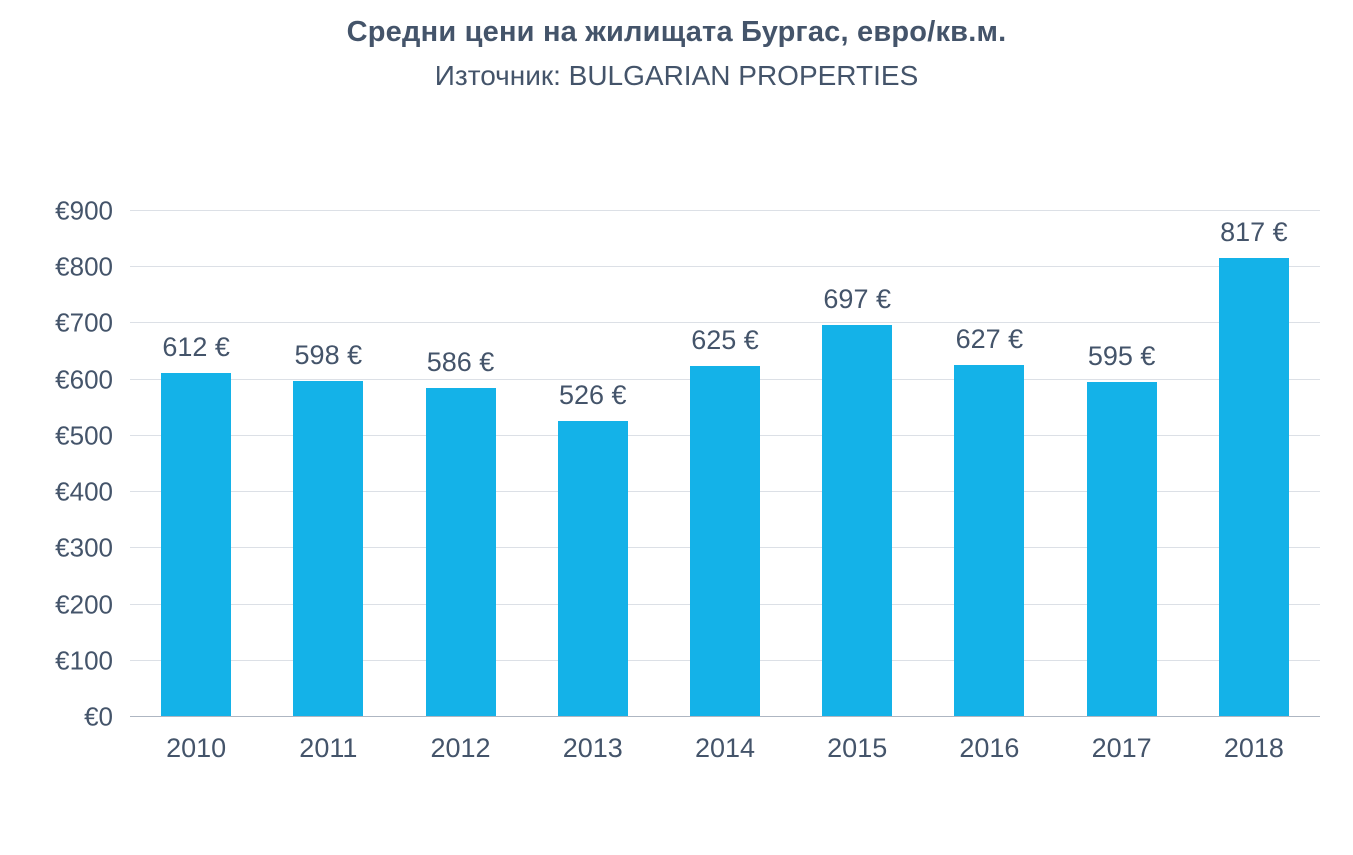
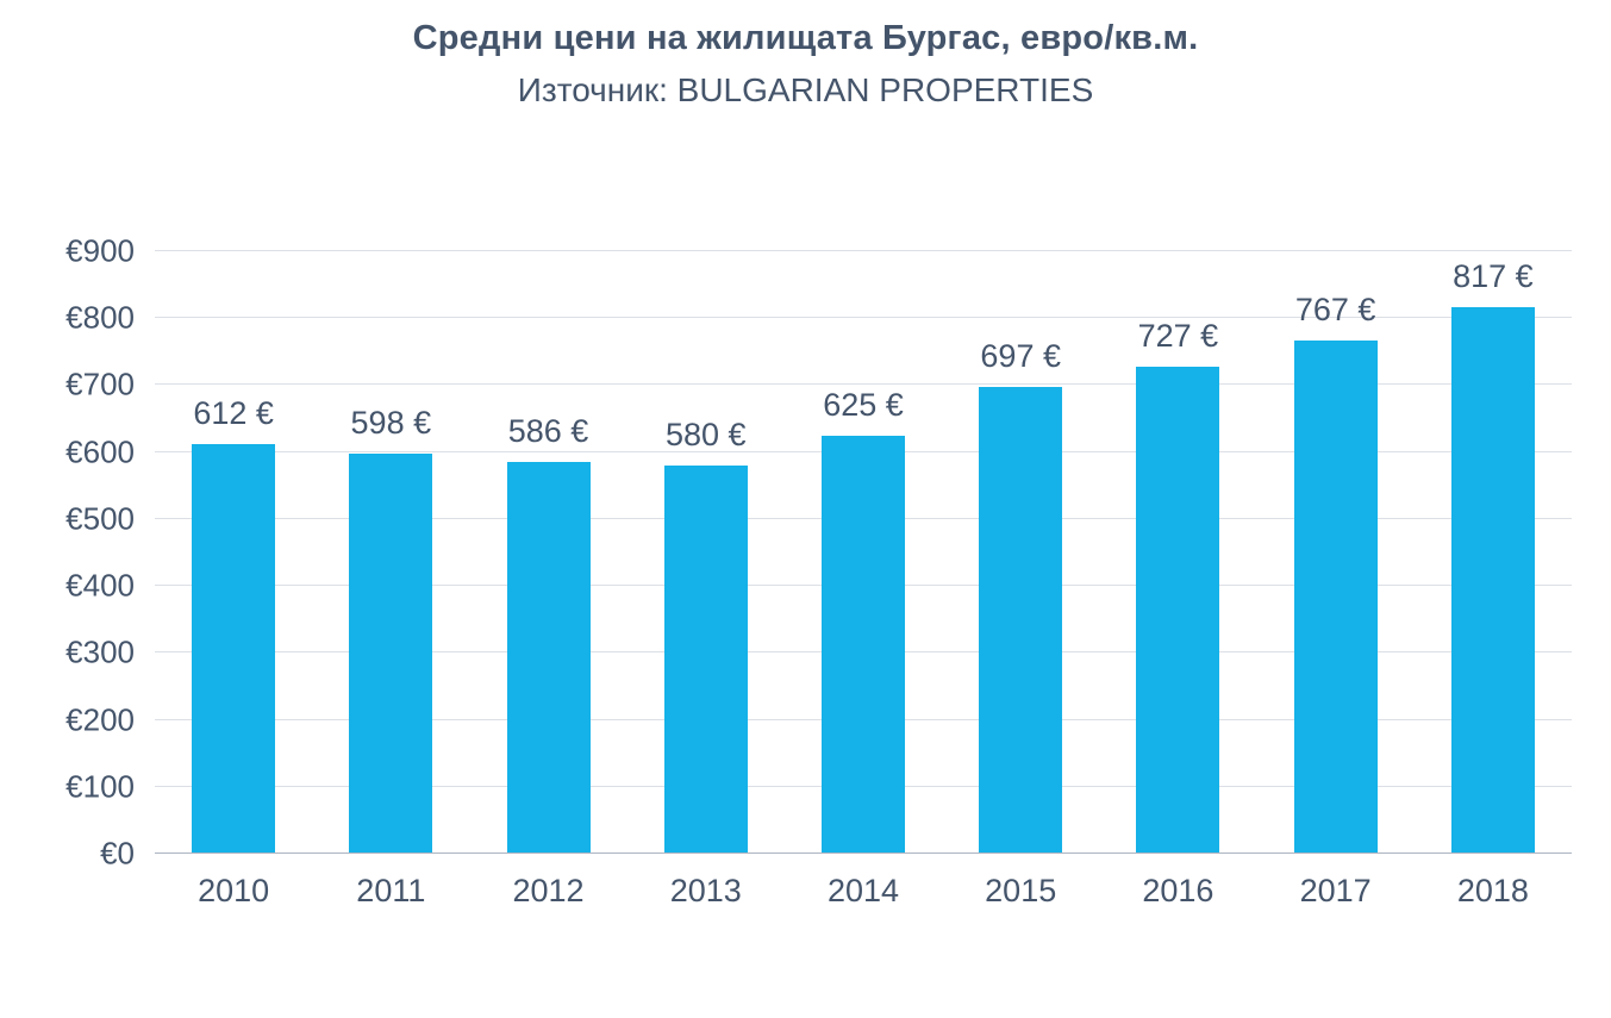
2013: 526 -> 580
2016: 627 -> 727
2017: 595 -> 767
